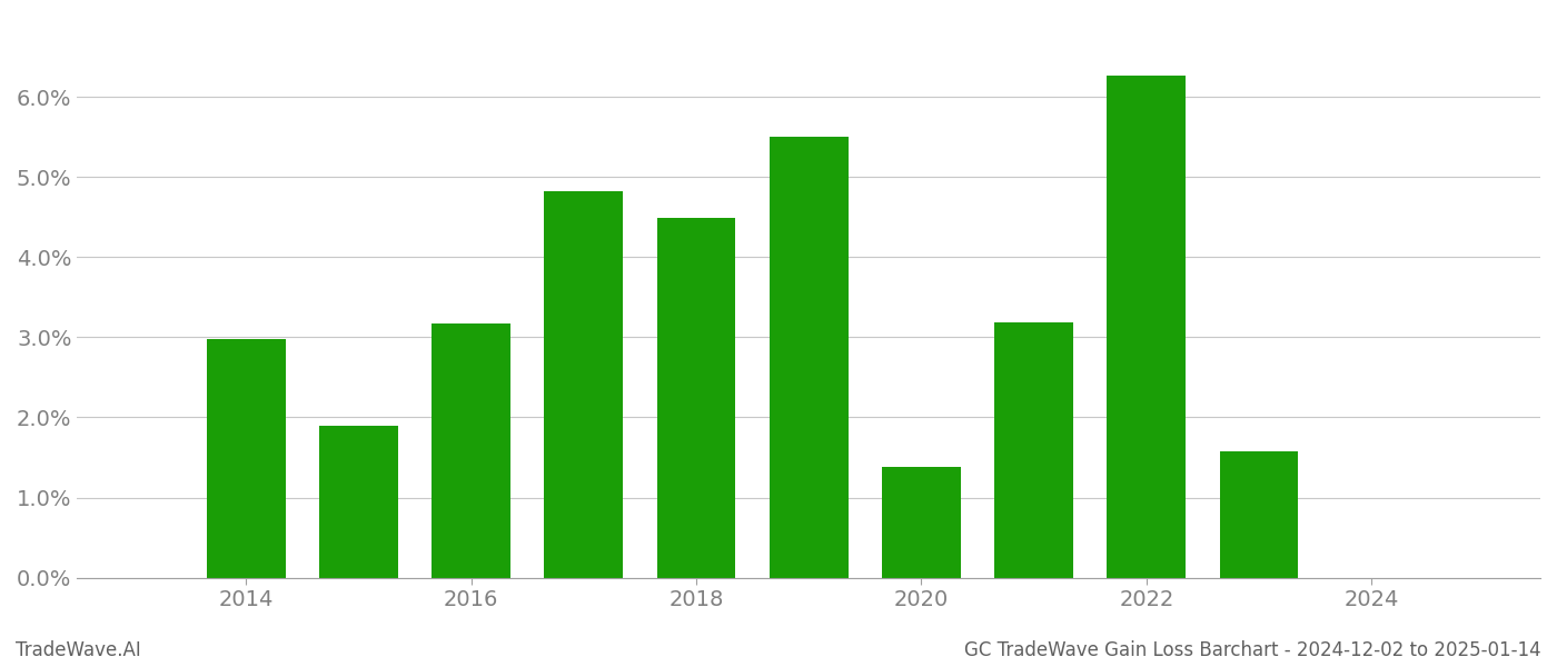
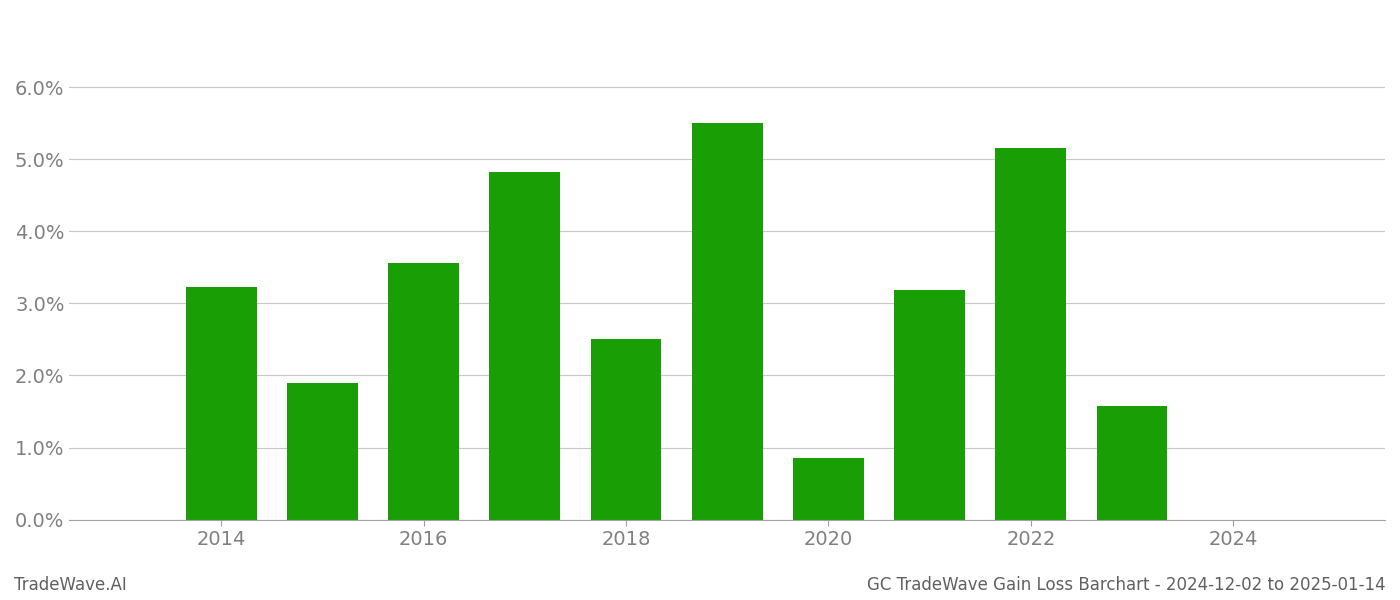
2014: 2.97% -> 3.22%
2016: 3.17% -> 3.56%
2018: 4.49% -> 2.50%
2020: 1.38% -> 0.86%
2022: 6.26% -> 5.16%
